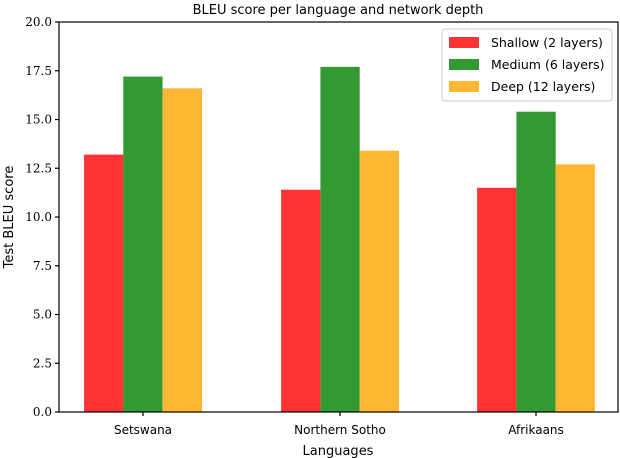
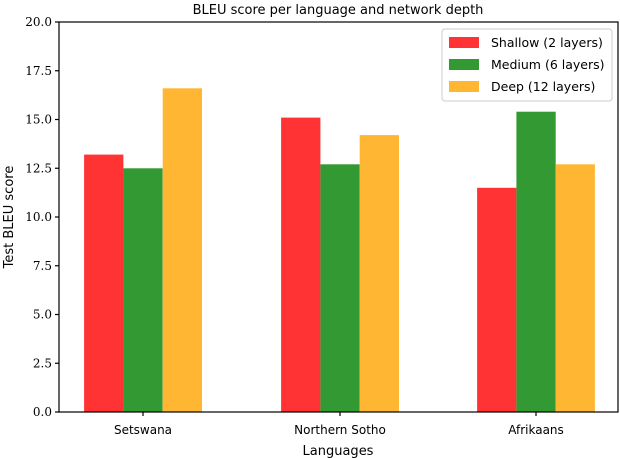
Medium (6 layers)/Setswana: 17.2 -> 12.5
Shallow (2 layers)/Northern Sotho: 11.4 -> 15.1
Medium (6 layers)/Northern Sotho: 17.7 -> 12.7
Deep (12 layers)/Northern Sotho: 13.4 -> 14.2
